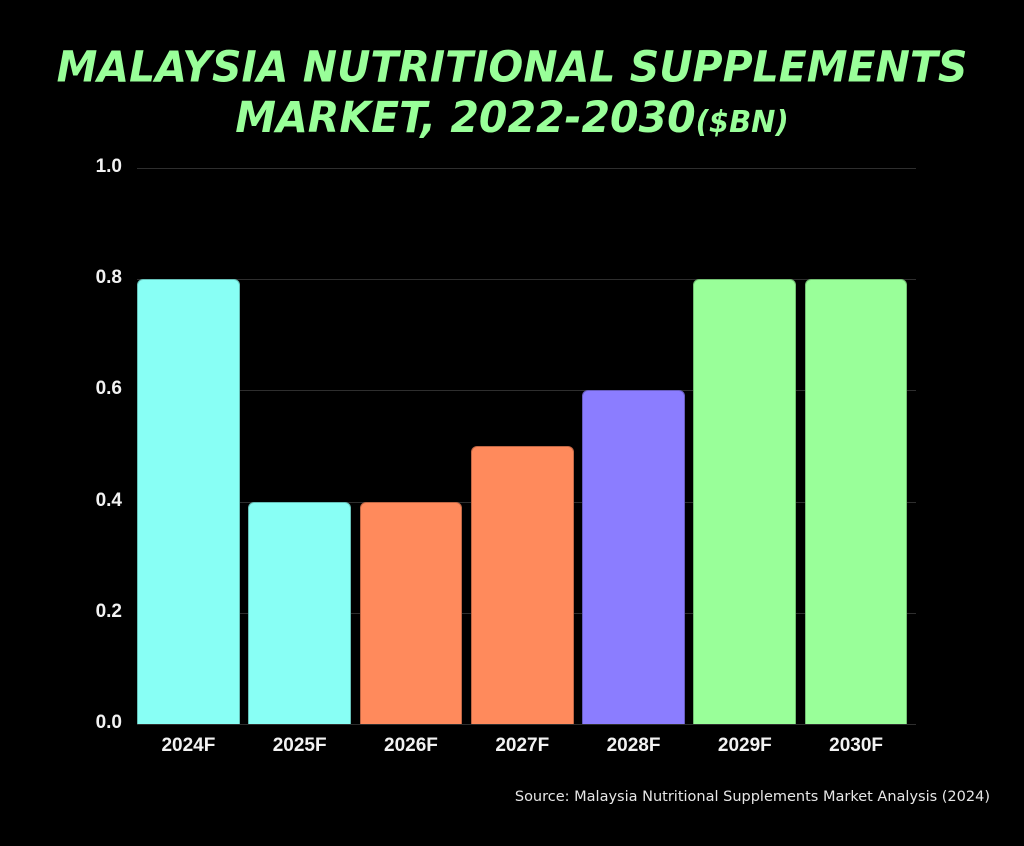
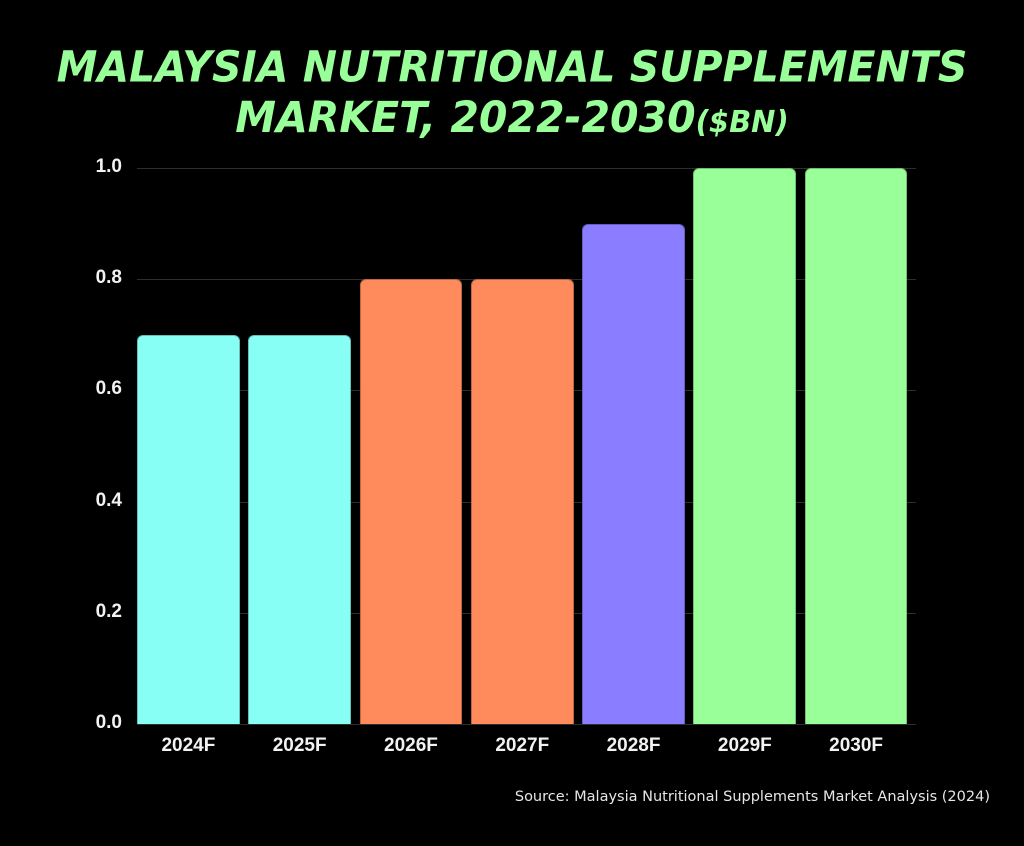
2024F: 0.8 -> 0.7
2025F: 0.4 -> 0.7
2026F: 0.4 -> 0.8
2027F: 0.5 -> 0.8
2028F: 0.6 -> 0.9
2029F: 0.8 -> 1.0
2030F: 0.8 -> 1.0
